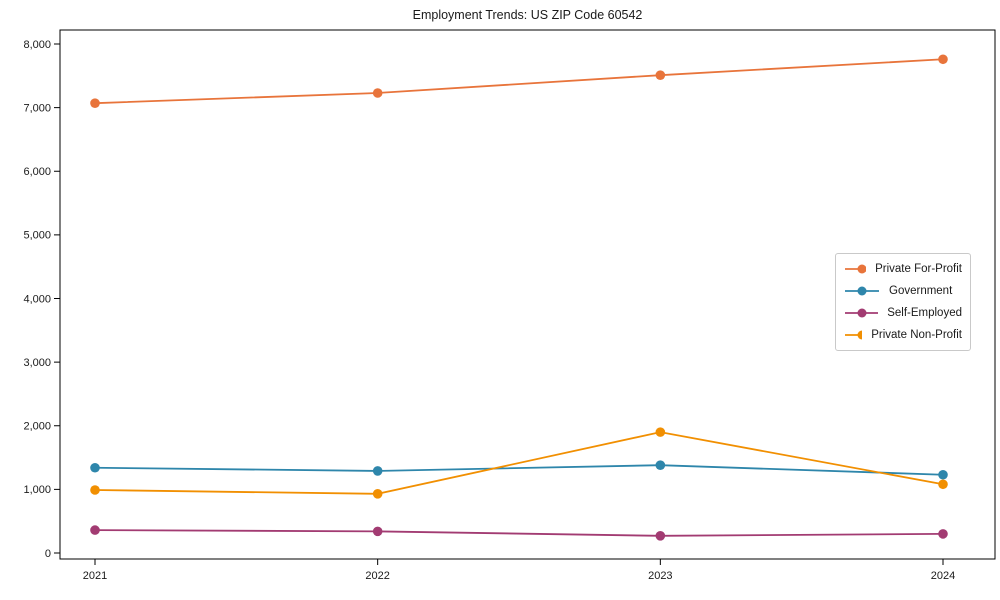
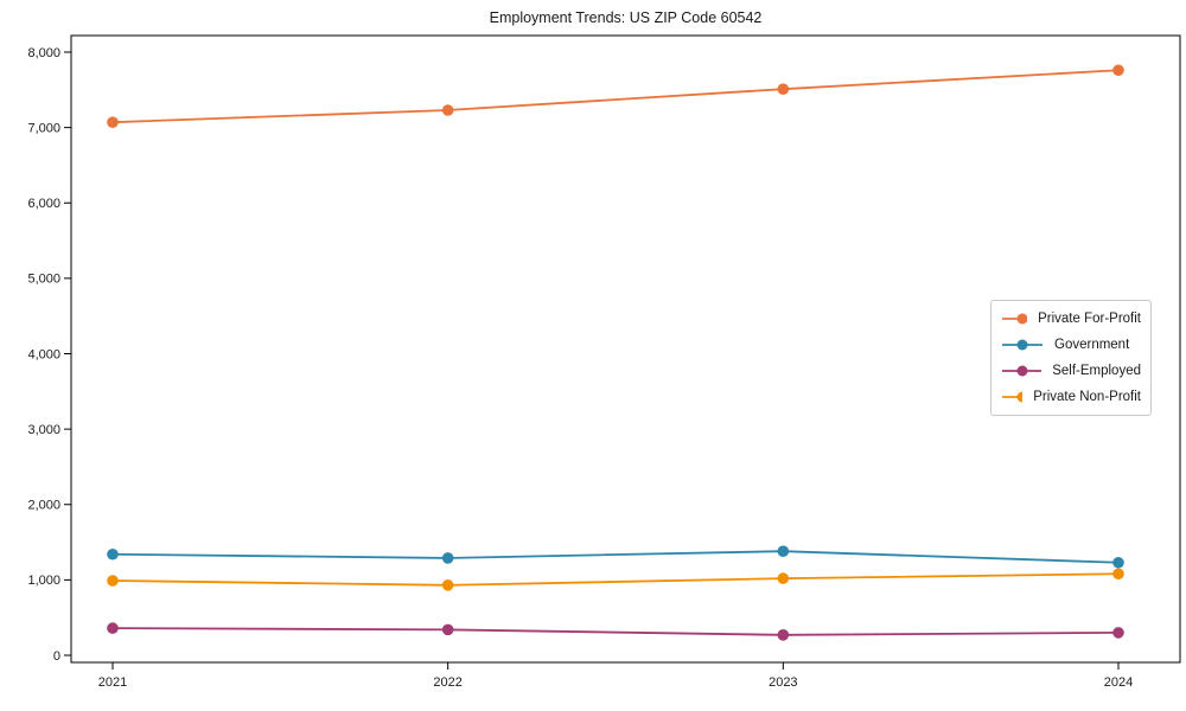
Private Non-Profit/2023: 1900 -> 1000
